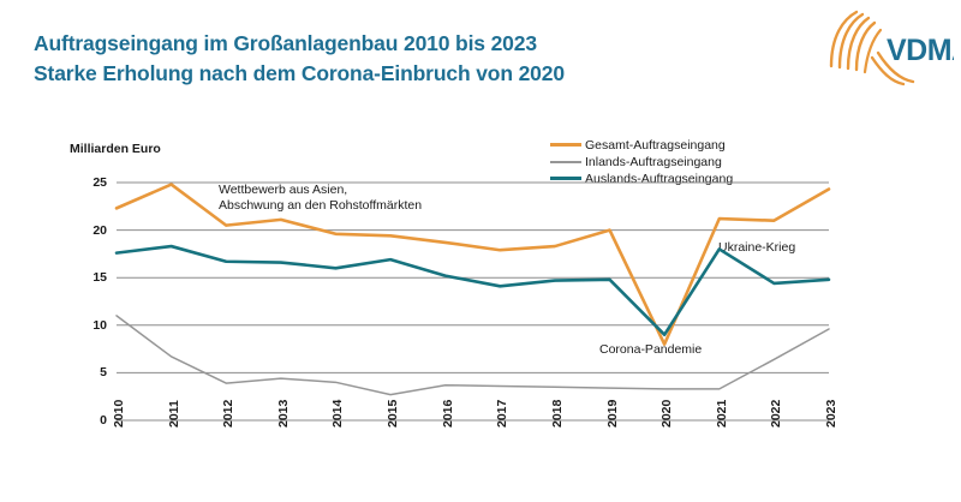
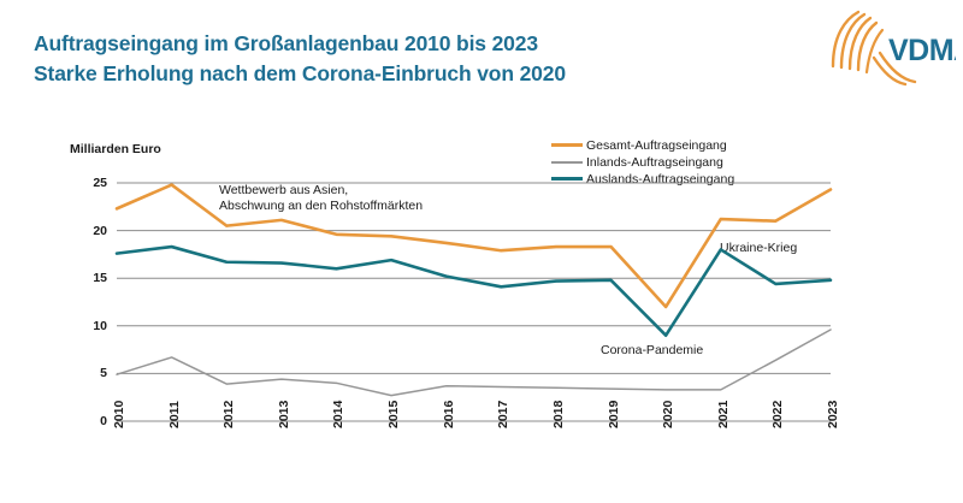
Inlands-Auftragseingang/2010: 11 -> 5
Gesamt-Auftragseingang/2019: 20 -> 18
Gesamt-Auftragseingang/2020: 8 -> 12
